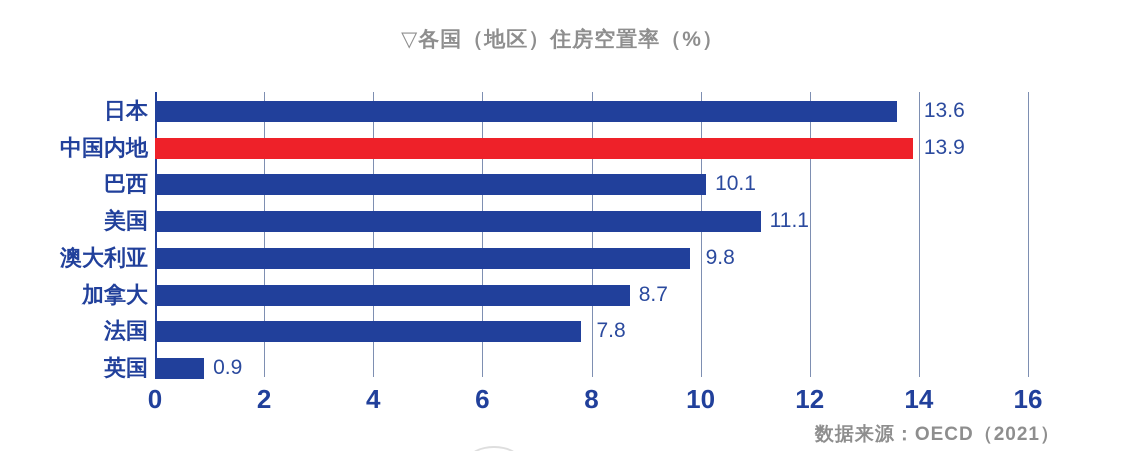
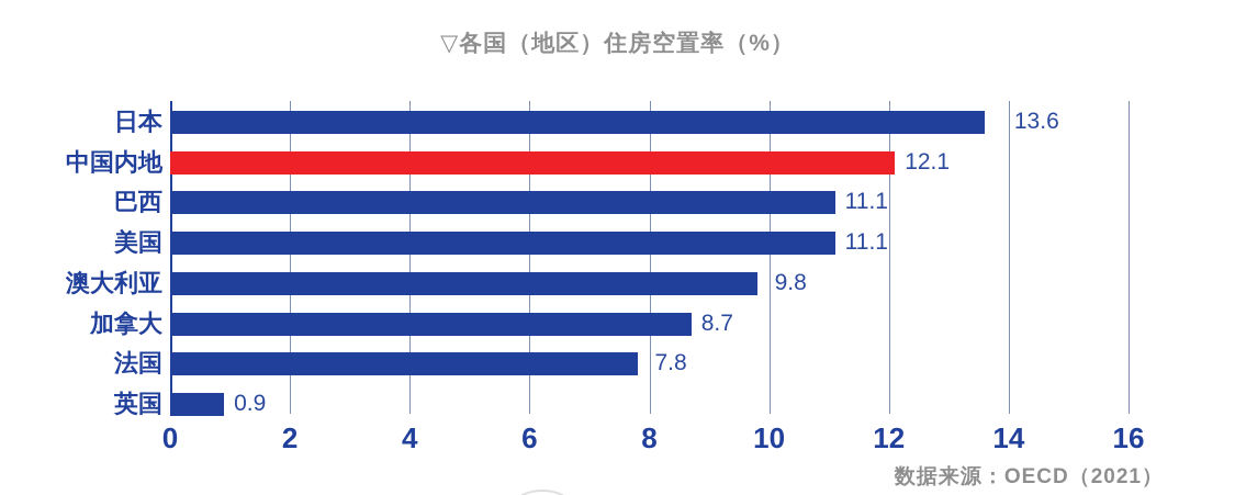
中国内地: 13.9 -> 12.1
巴西: 10.1 -> 11.1
